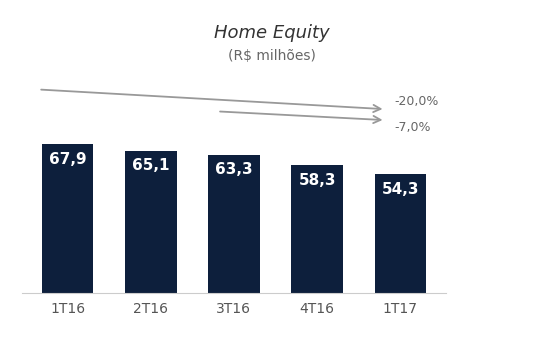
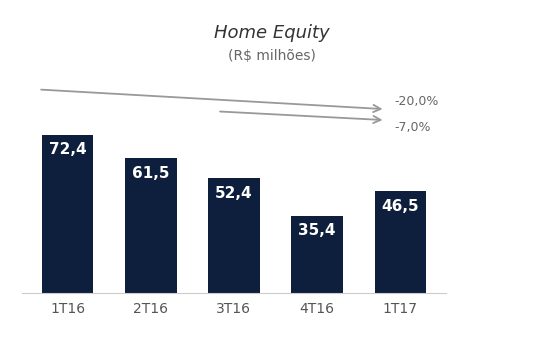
1T16: 67,9 -> 72,4
2T16: 65,1 -> 61,5
3T16: 63,3 -> 52,4
4T16: 58,3 -> 35,4
1T17: 54,3 -> 46,5
